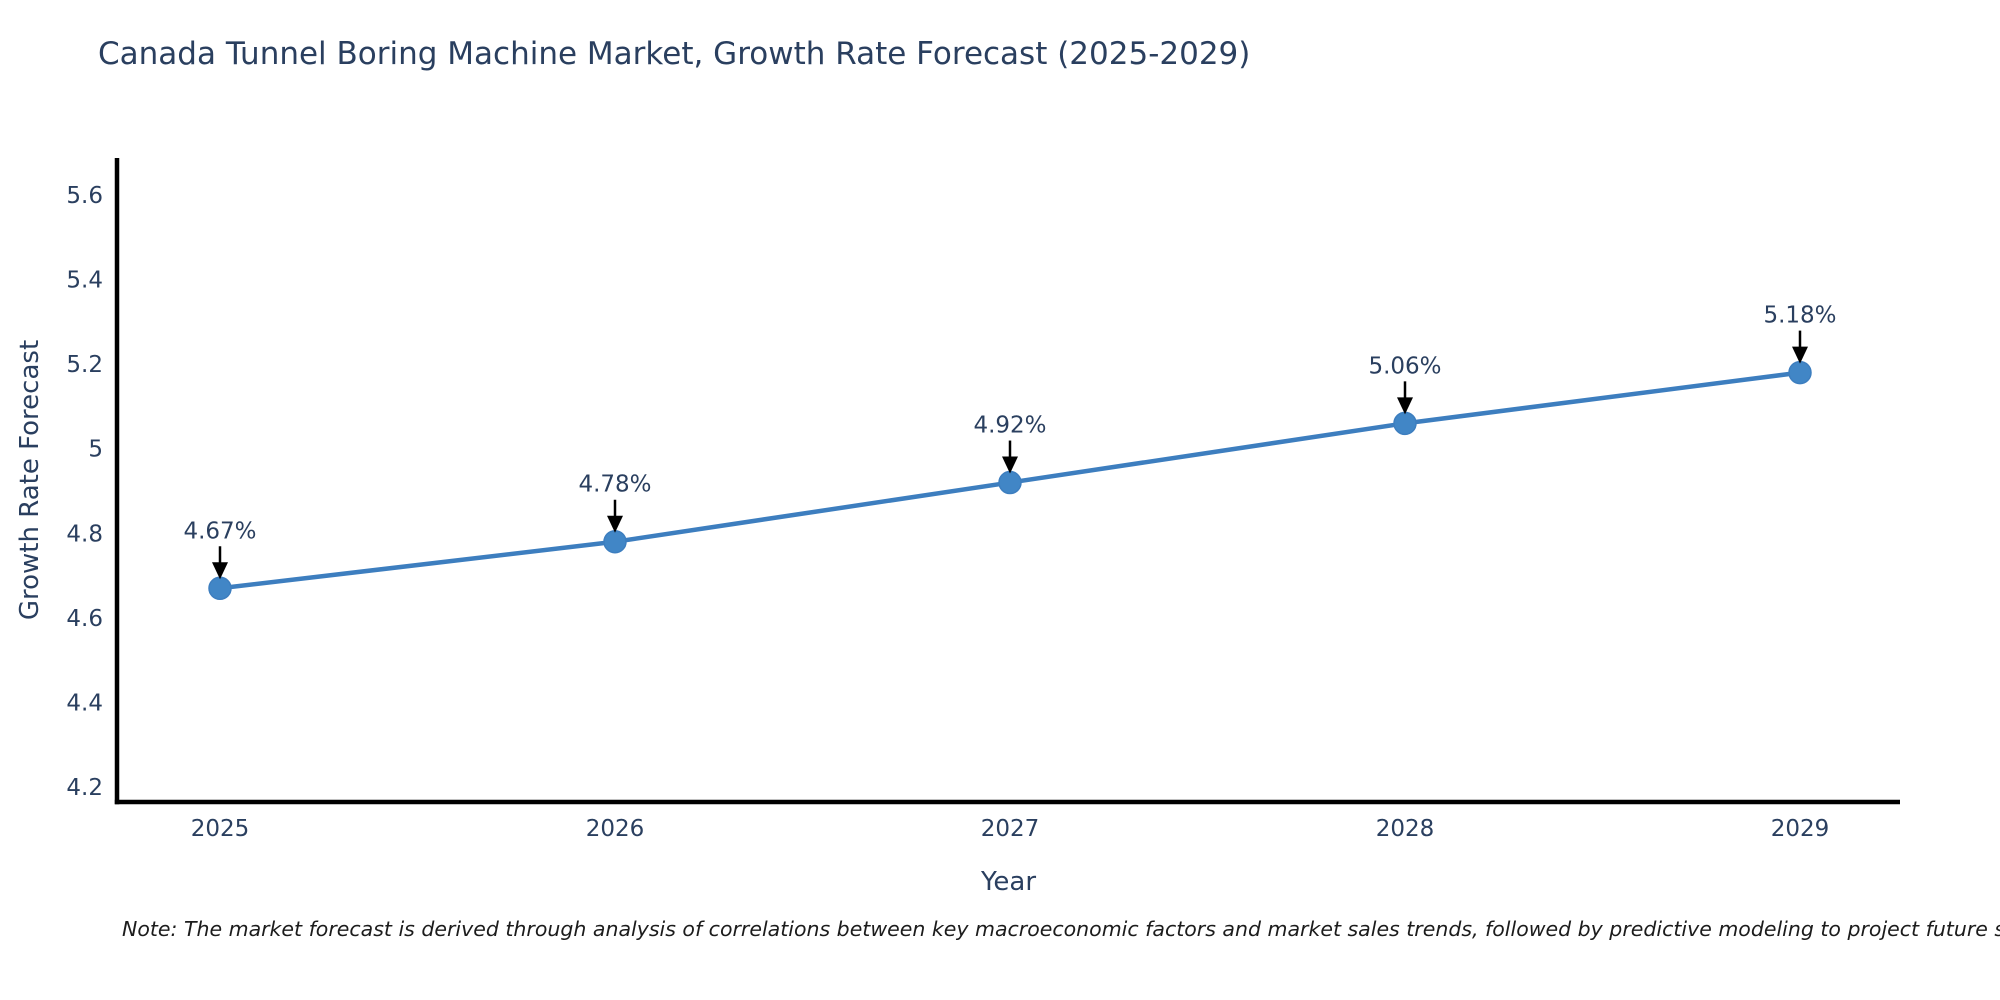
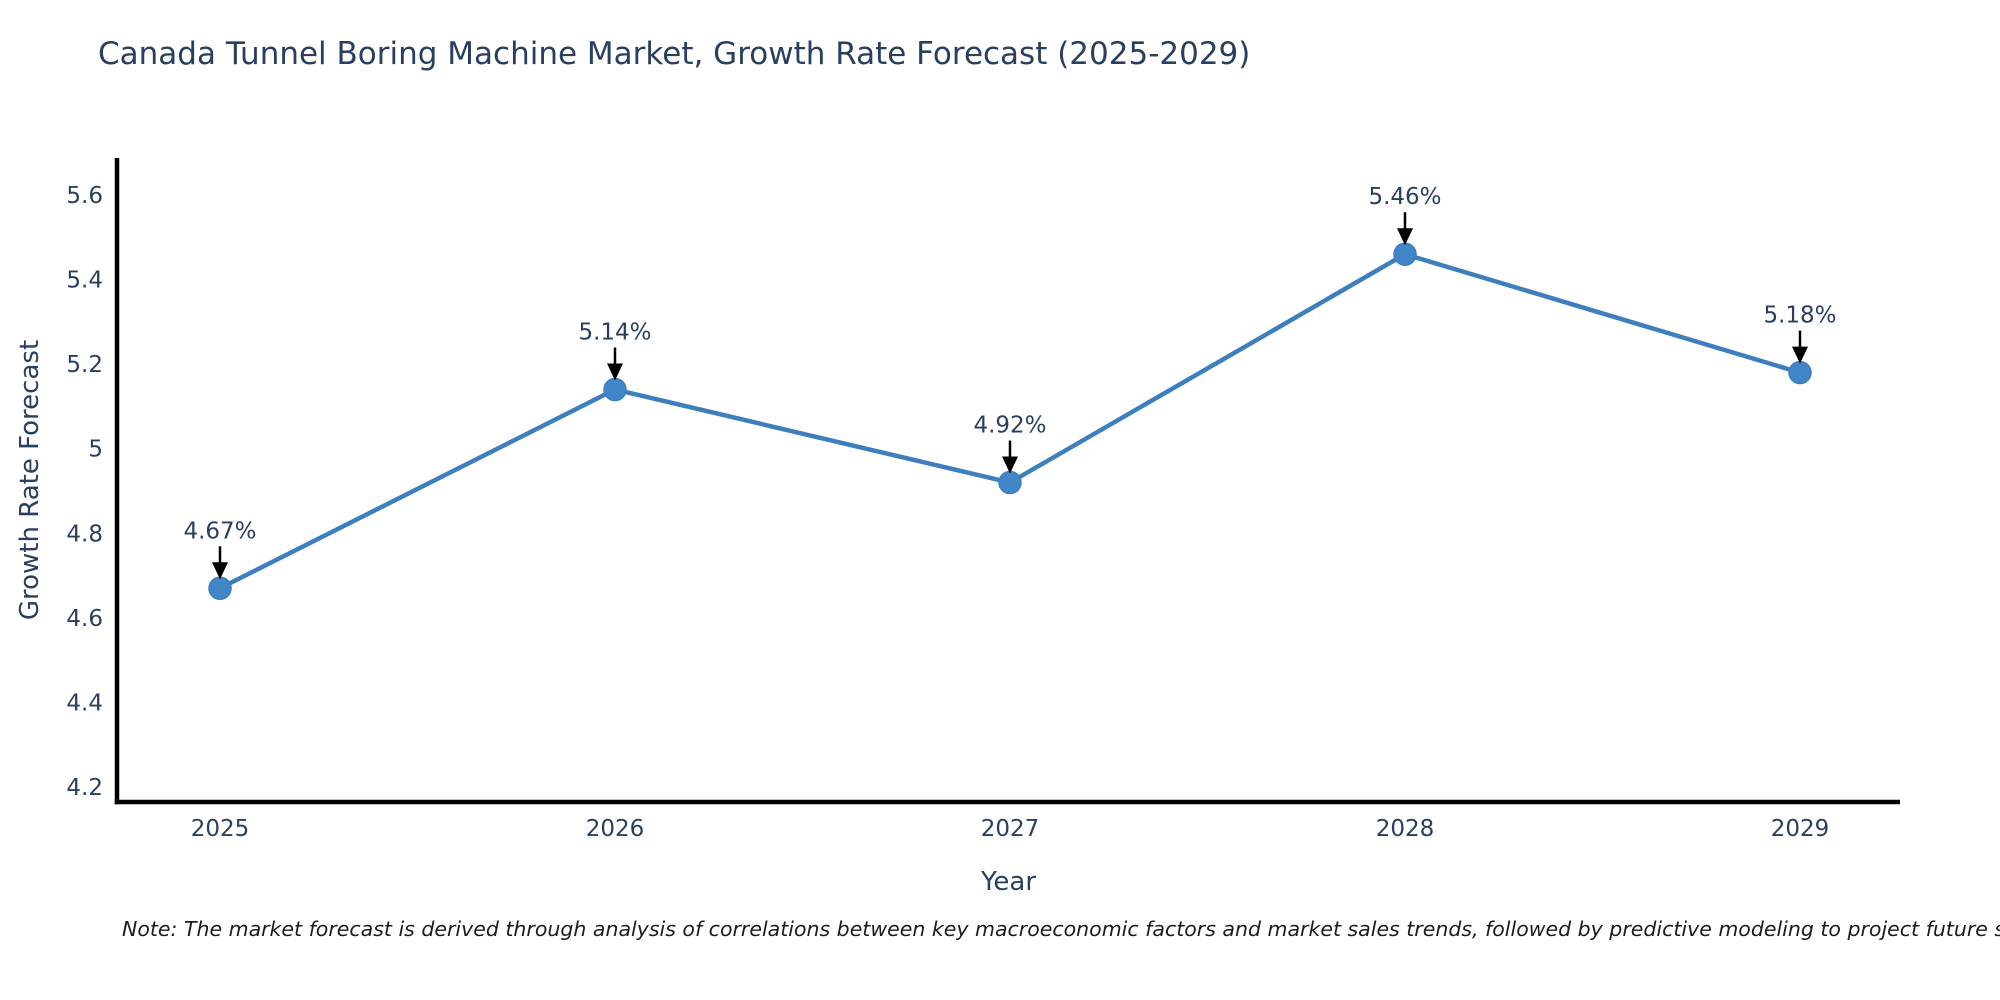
2026: 4.78% -> 5.14%
2028: 5.06% -> 5.46%
